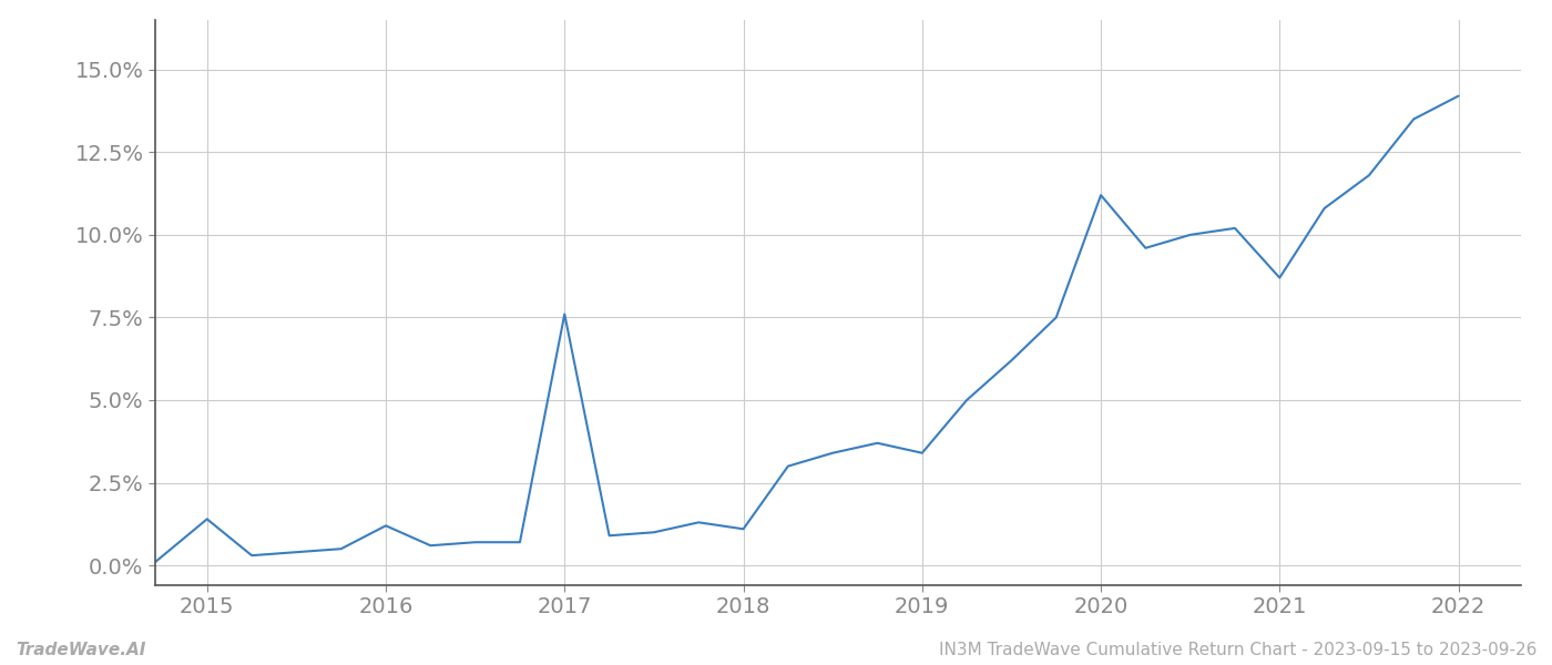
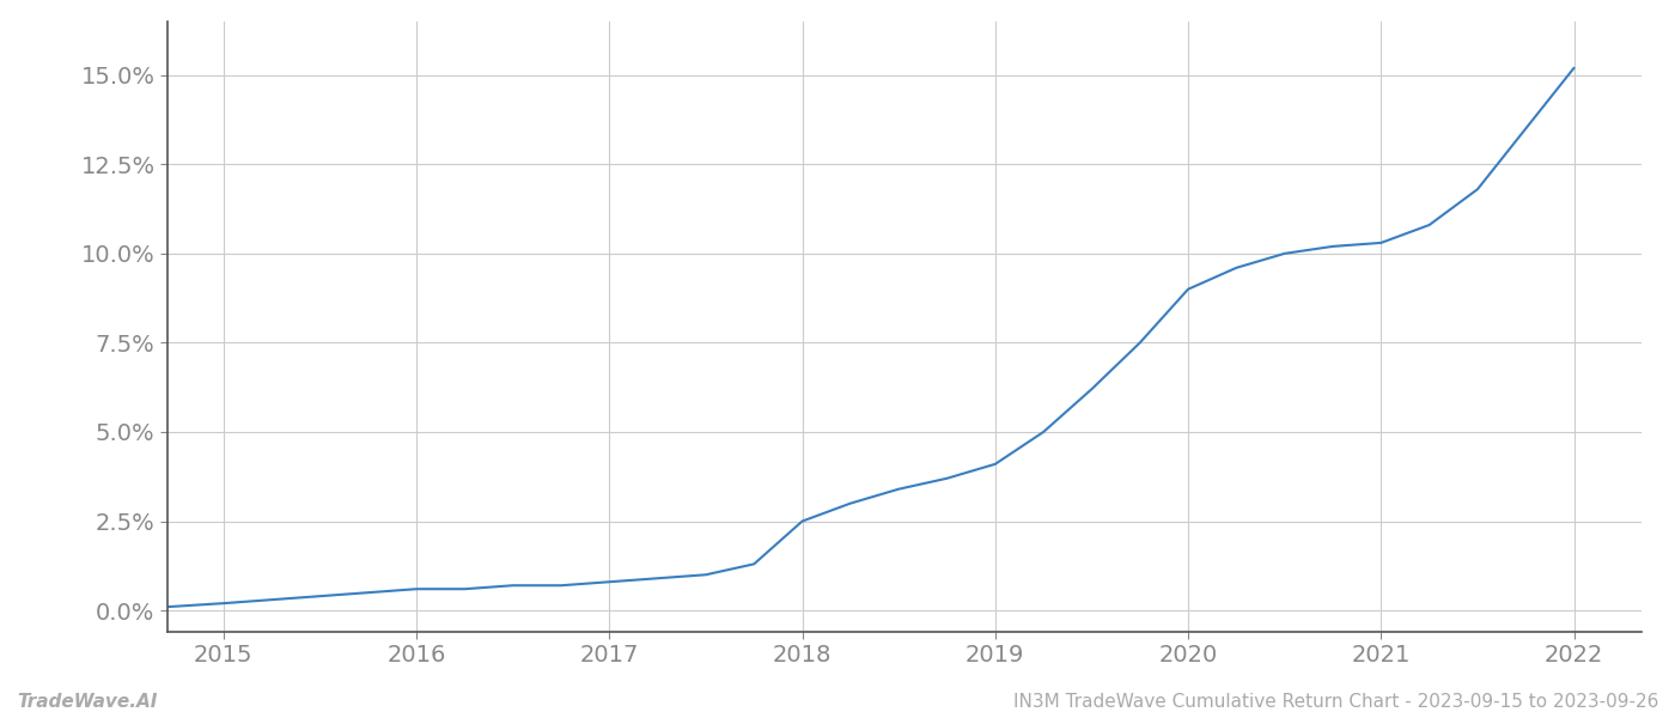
2015: 1.4% -> 0.2%
2016: 1.2% -> 0.6%
2017: 7.6% -> 0.8%
2018: 1.1% -> 2.5%
2019: 3.4% -> 4.1%
2020: 11.2% -> 9.0%
2021: 8.7% -> 10.3%
2022: 14.2% -> 15.2%
